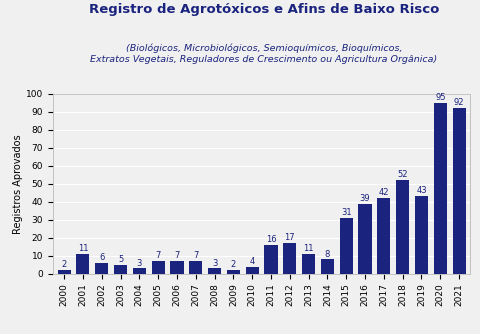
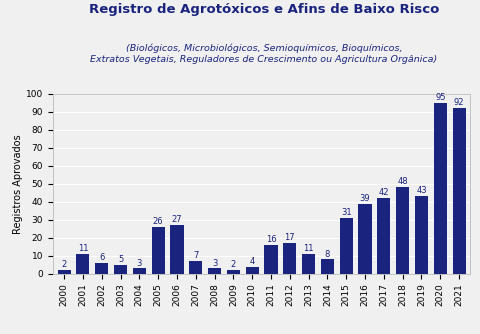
2005: 7 -> 26
2006: 7 -> 27
2018: 52 -> 48
